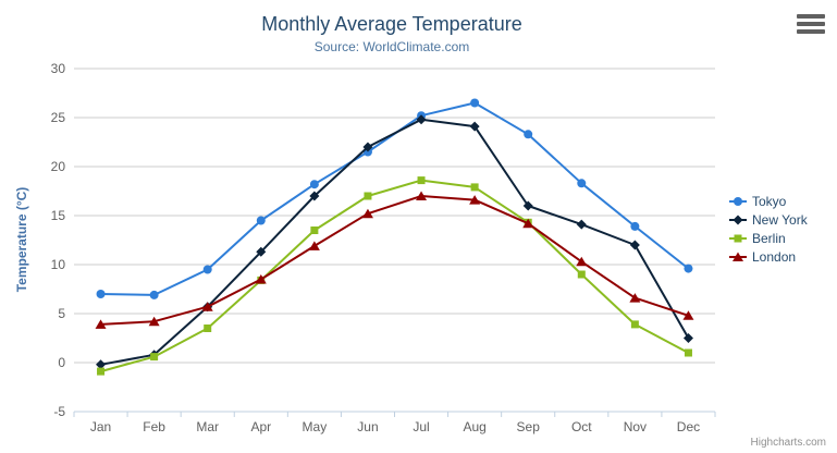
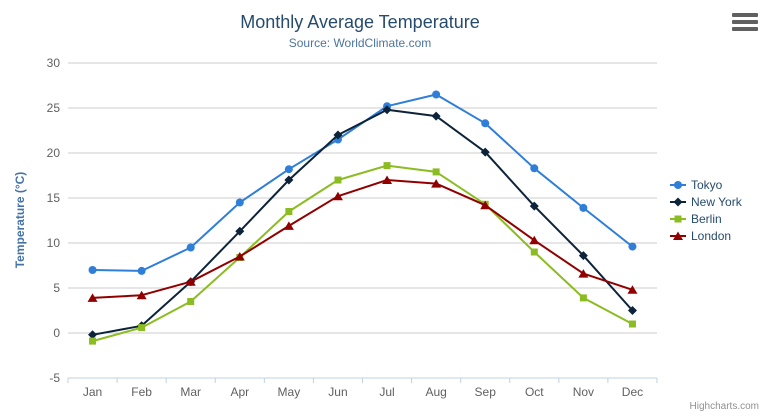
New York/Sep: 16 -> 20
New York/Nov: 12 -> 9
